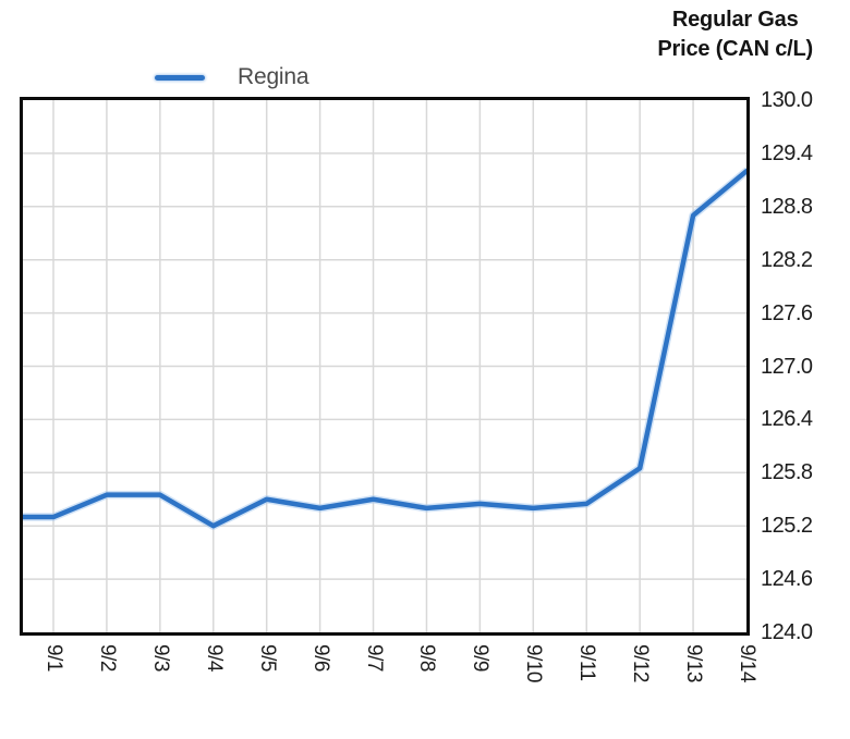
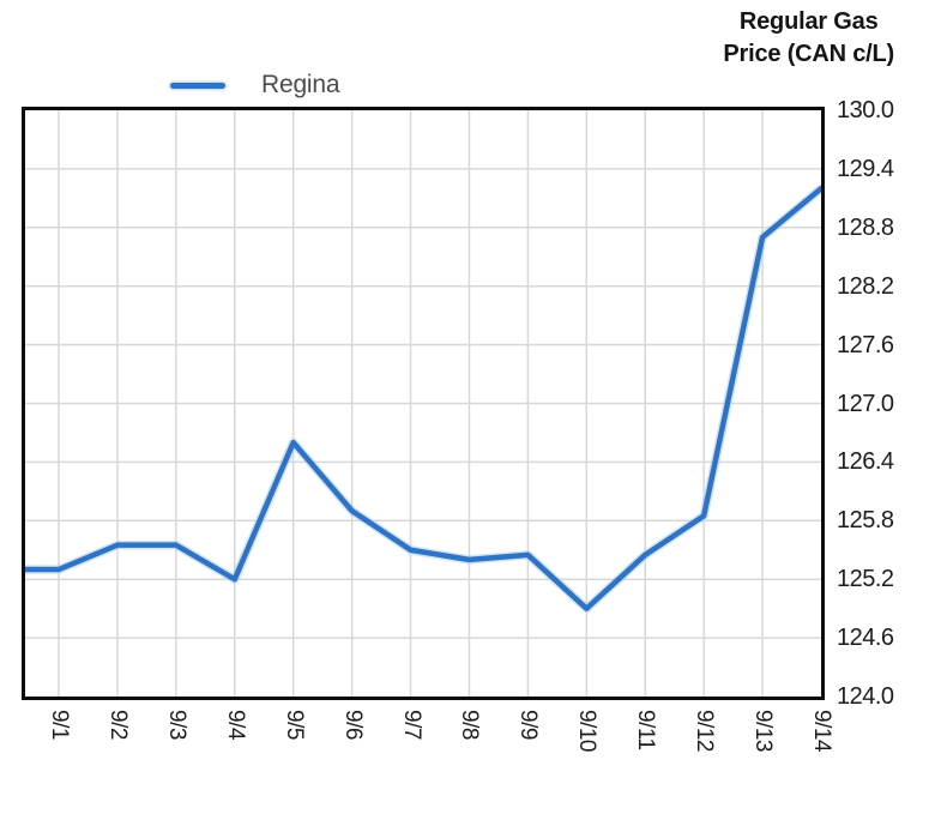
9/5: 125.5 -> 126.6
9/6: 125.4 -> 125.9
9/10: 125.4 -> 124.9
